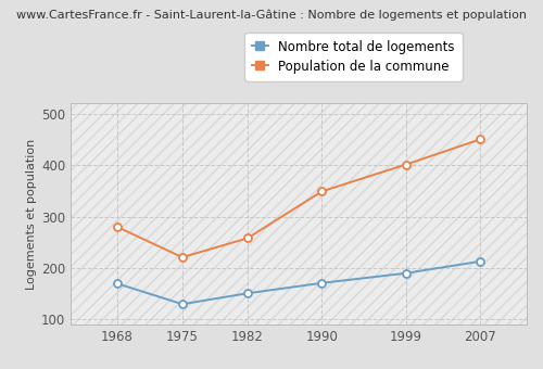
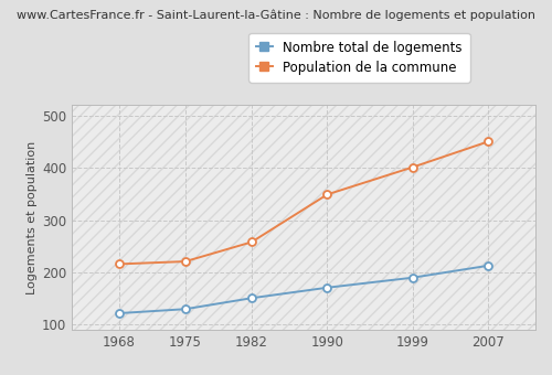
Nombre total de logements/1968: 170 -> 122
Population de la commune/1968: 280 -> 216
